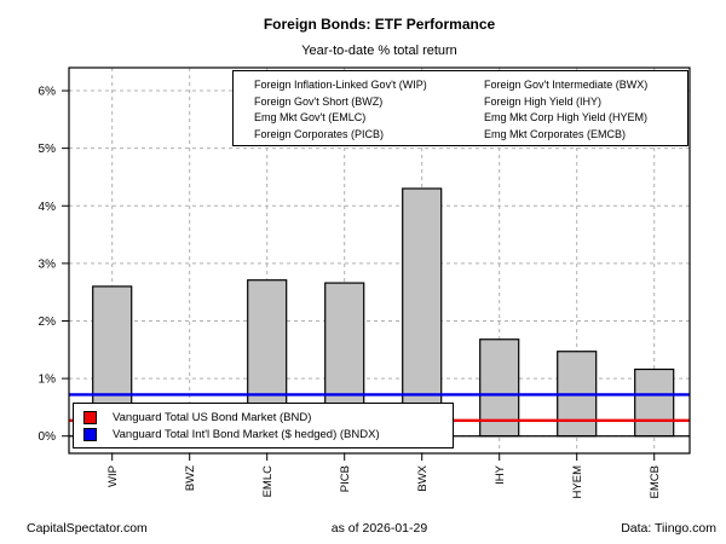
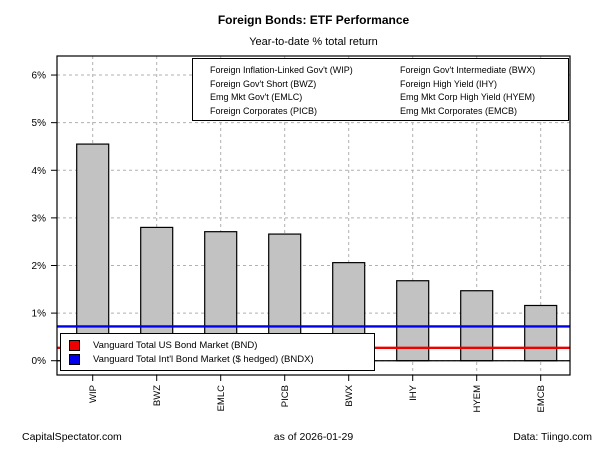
WIP: 2.6% -> 4.5%
BWZ: 0.4% -> 2.8%
BWX: 4.3% -> 2.1%
